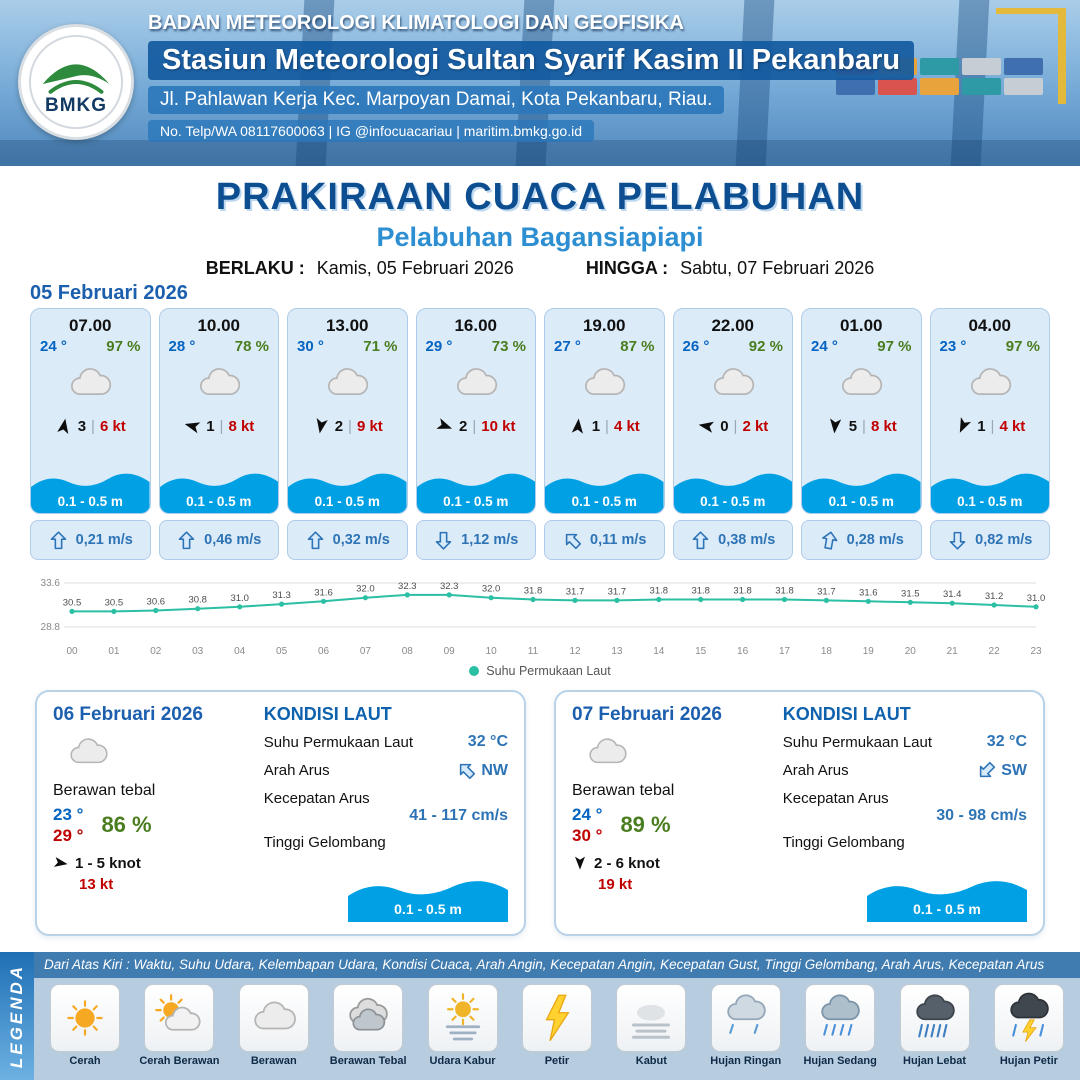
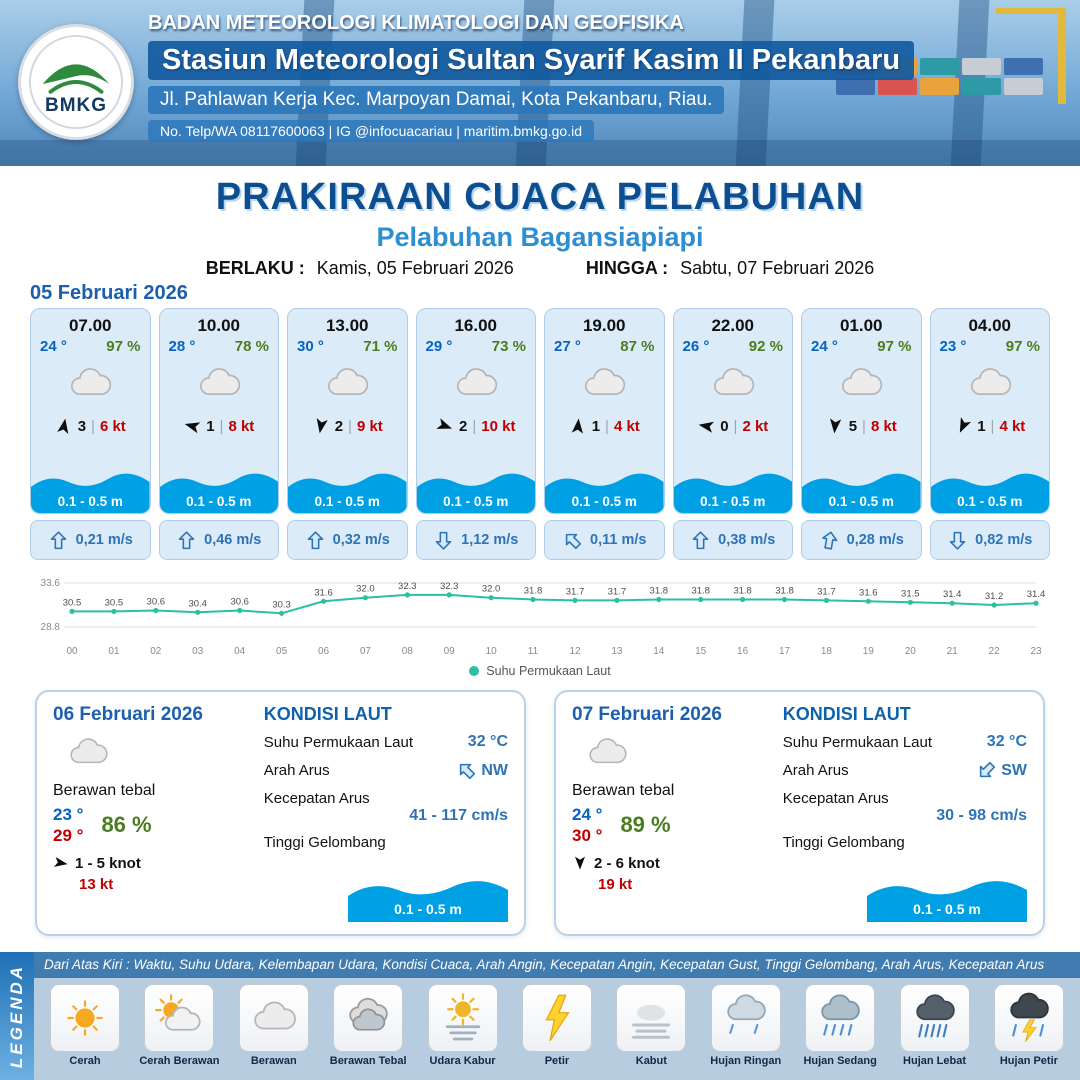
03: 30.8 -> 30.4
04: 31.0 -> 30.6
05: 31.3 -> 30.3
23: 31.0 -> 31.4
